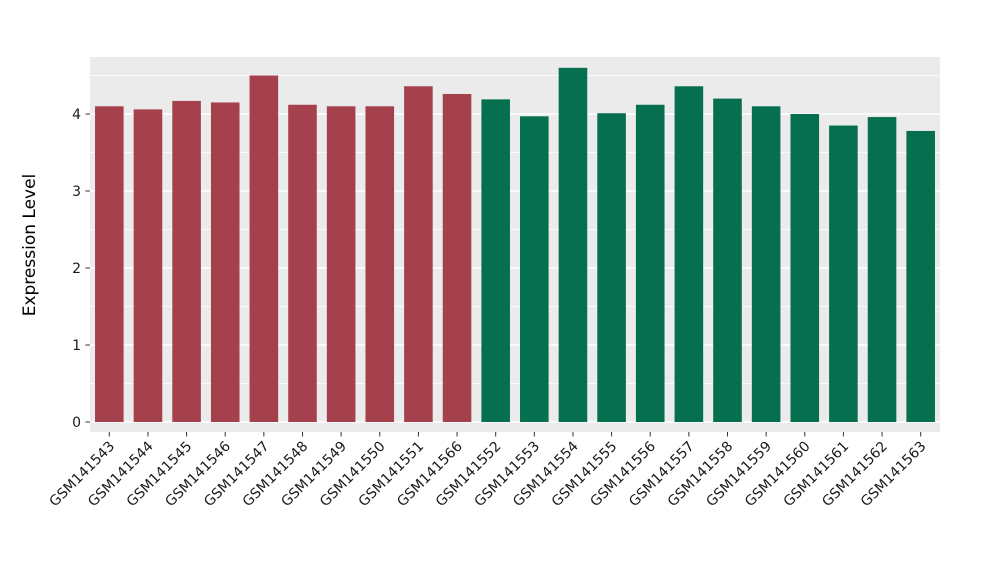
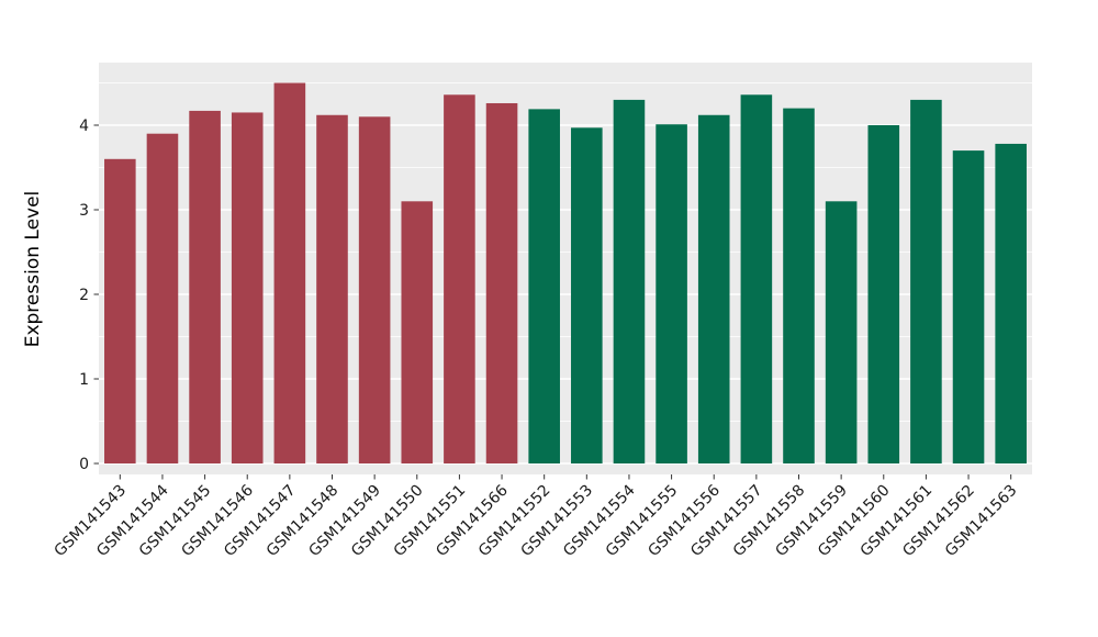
GSM141543: 4.1 -> 3.6
GSM141544: 4.1 -> 3.9
GSM141550: 4.1 -> 3.1
GSM141554: 4.6 -> 4.3
GSM141559: 4.1 -> 3.1
GSM141561: 3.9 -> 4.3
GSM141562: 4.0 -> 3.7
